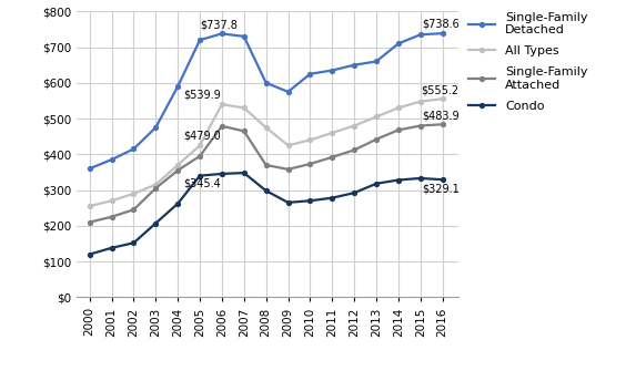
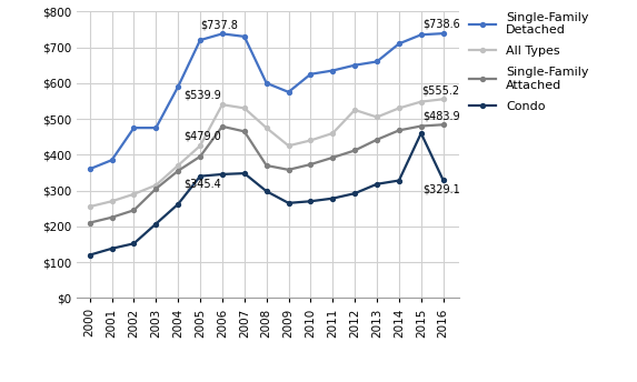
Single-Family Detached/2002: $415 -> $475
All Types/2012: $480 -> $525
Condo/2015: $333 -> $460
